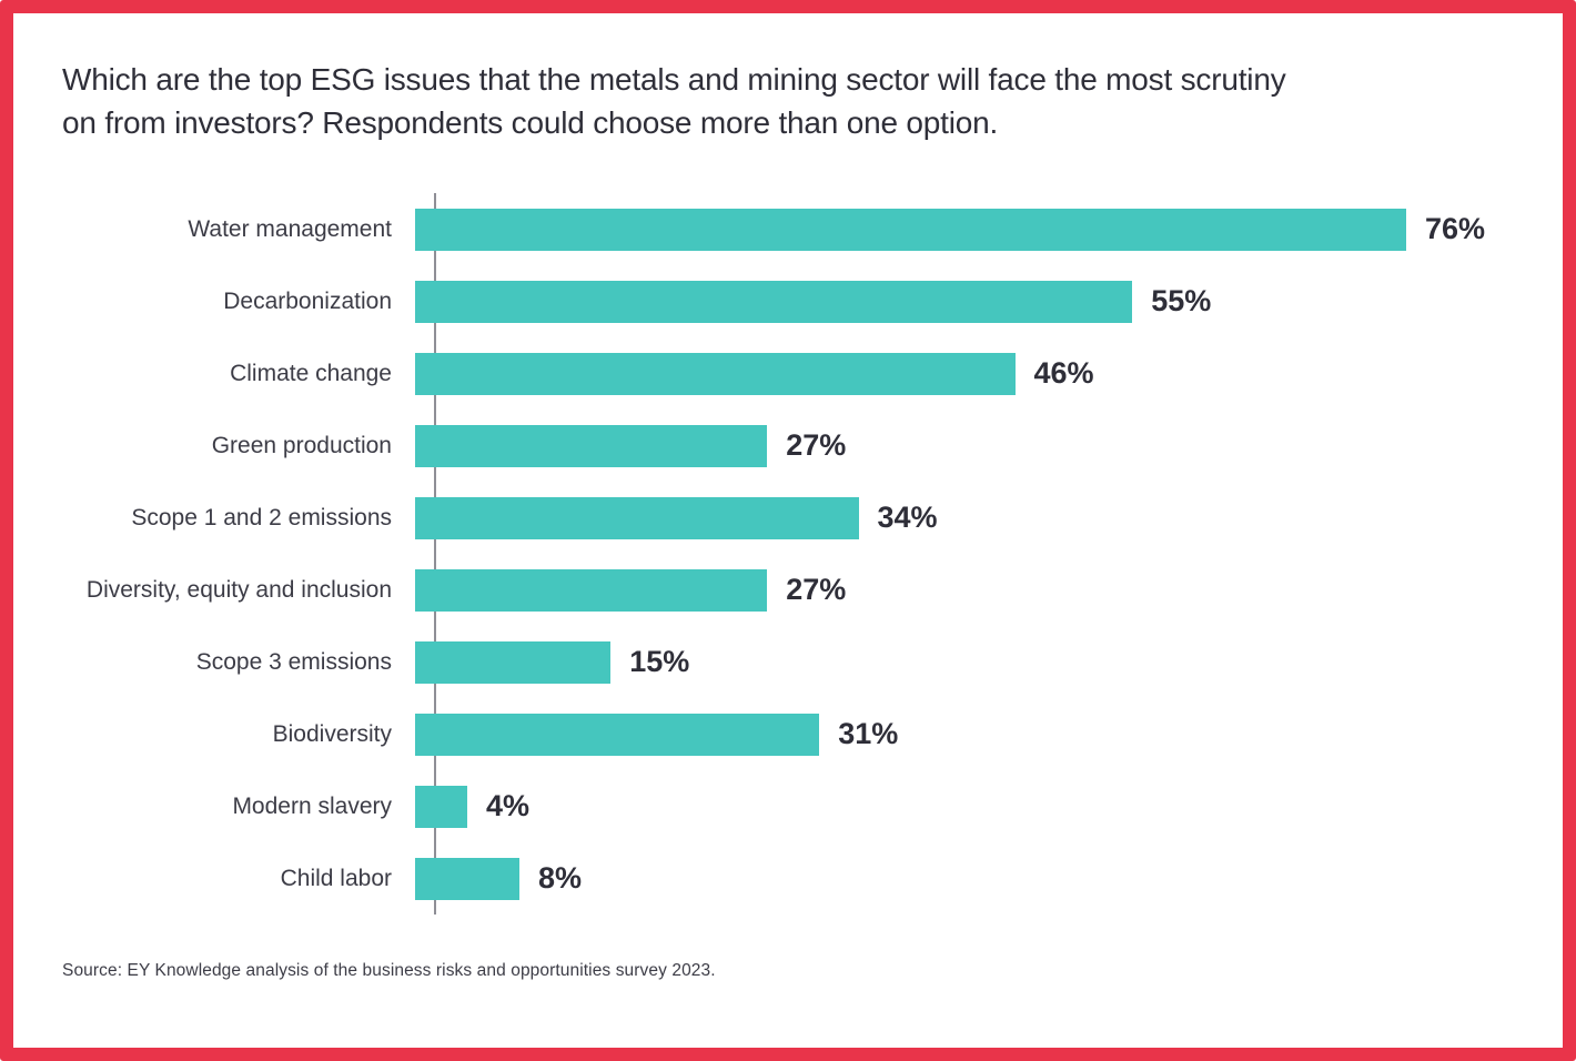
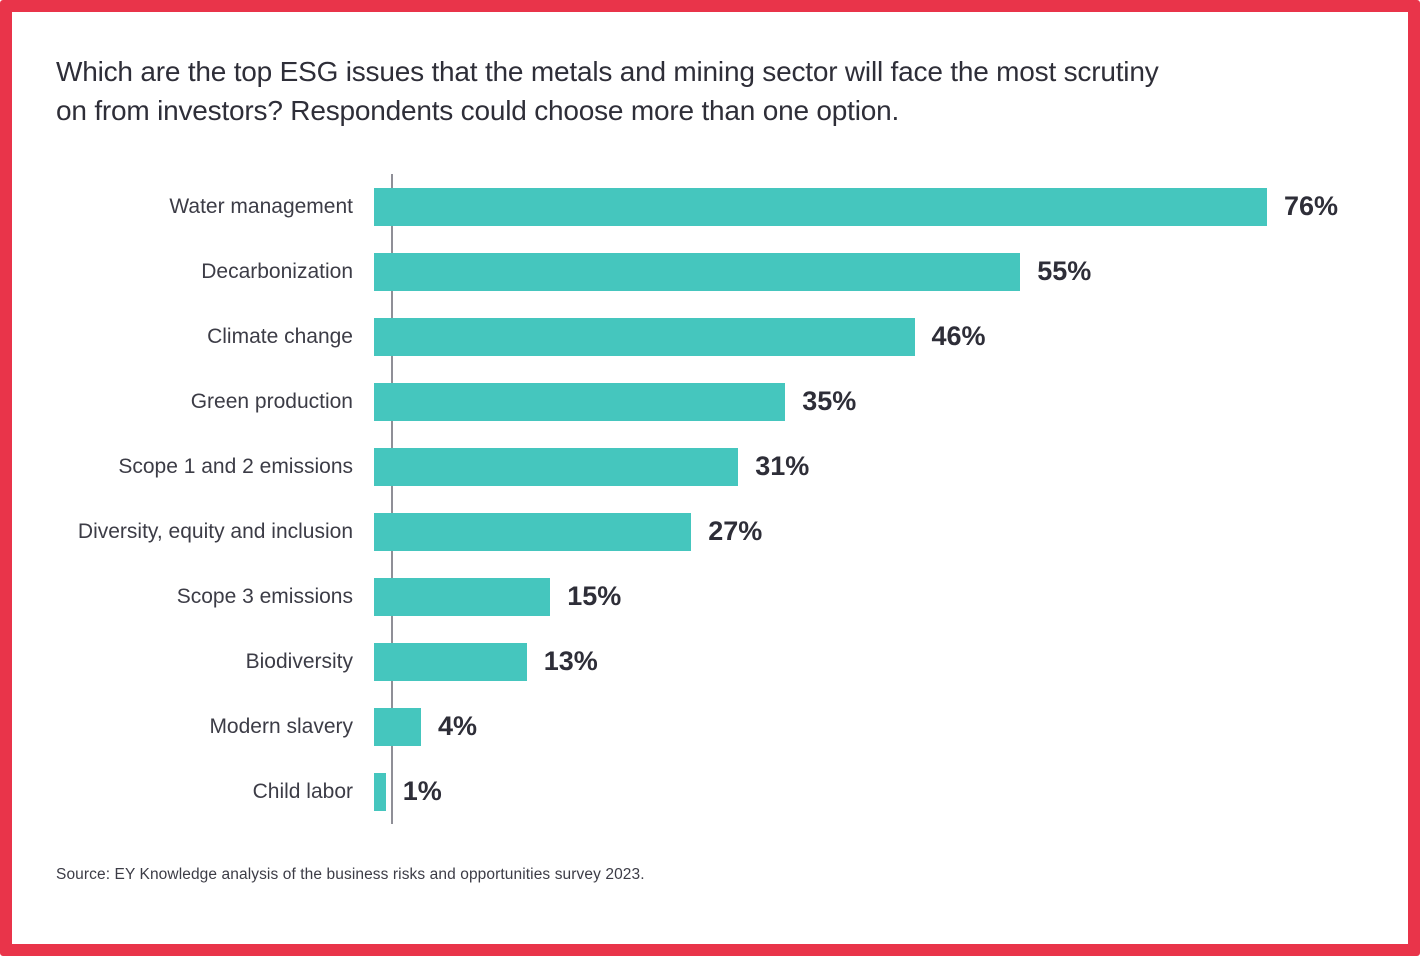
Green production: 27% -> 35%
Scope 1 and 2 emissions: 34% -> 31%
Biodiversity: 31% -> 13%
Child labor: 8% -> 1%
